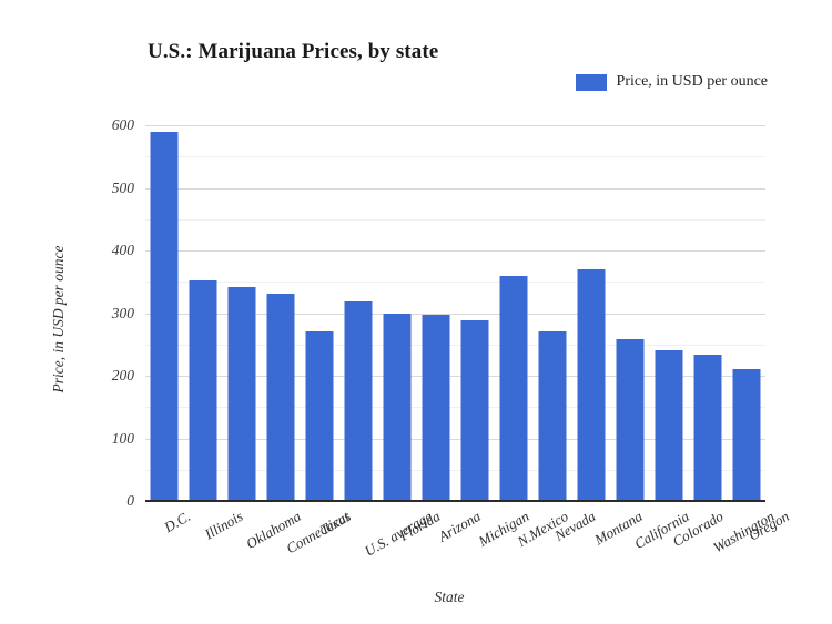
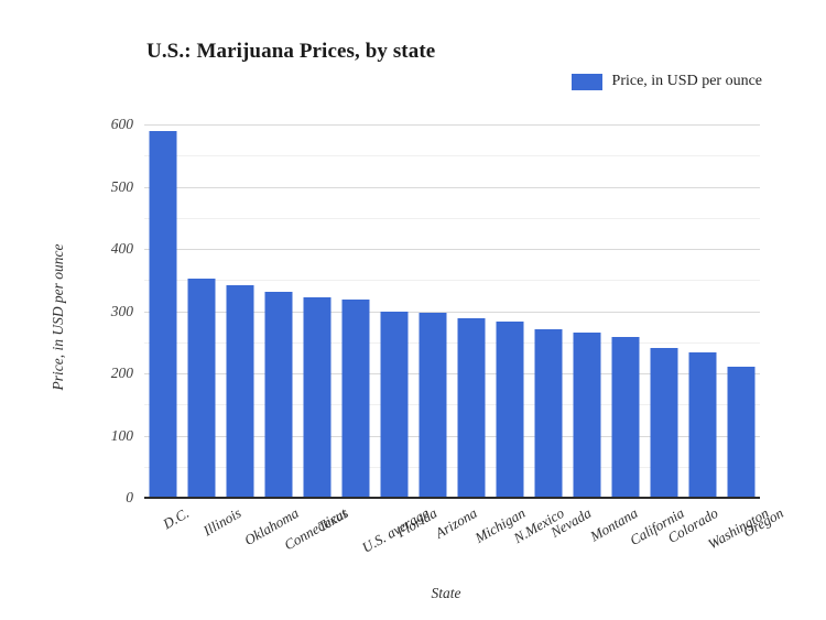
Texas: 270 -> 320
N.Mexico: 360 -> 280
Montana: 370 -> 270
